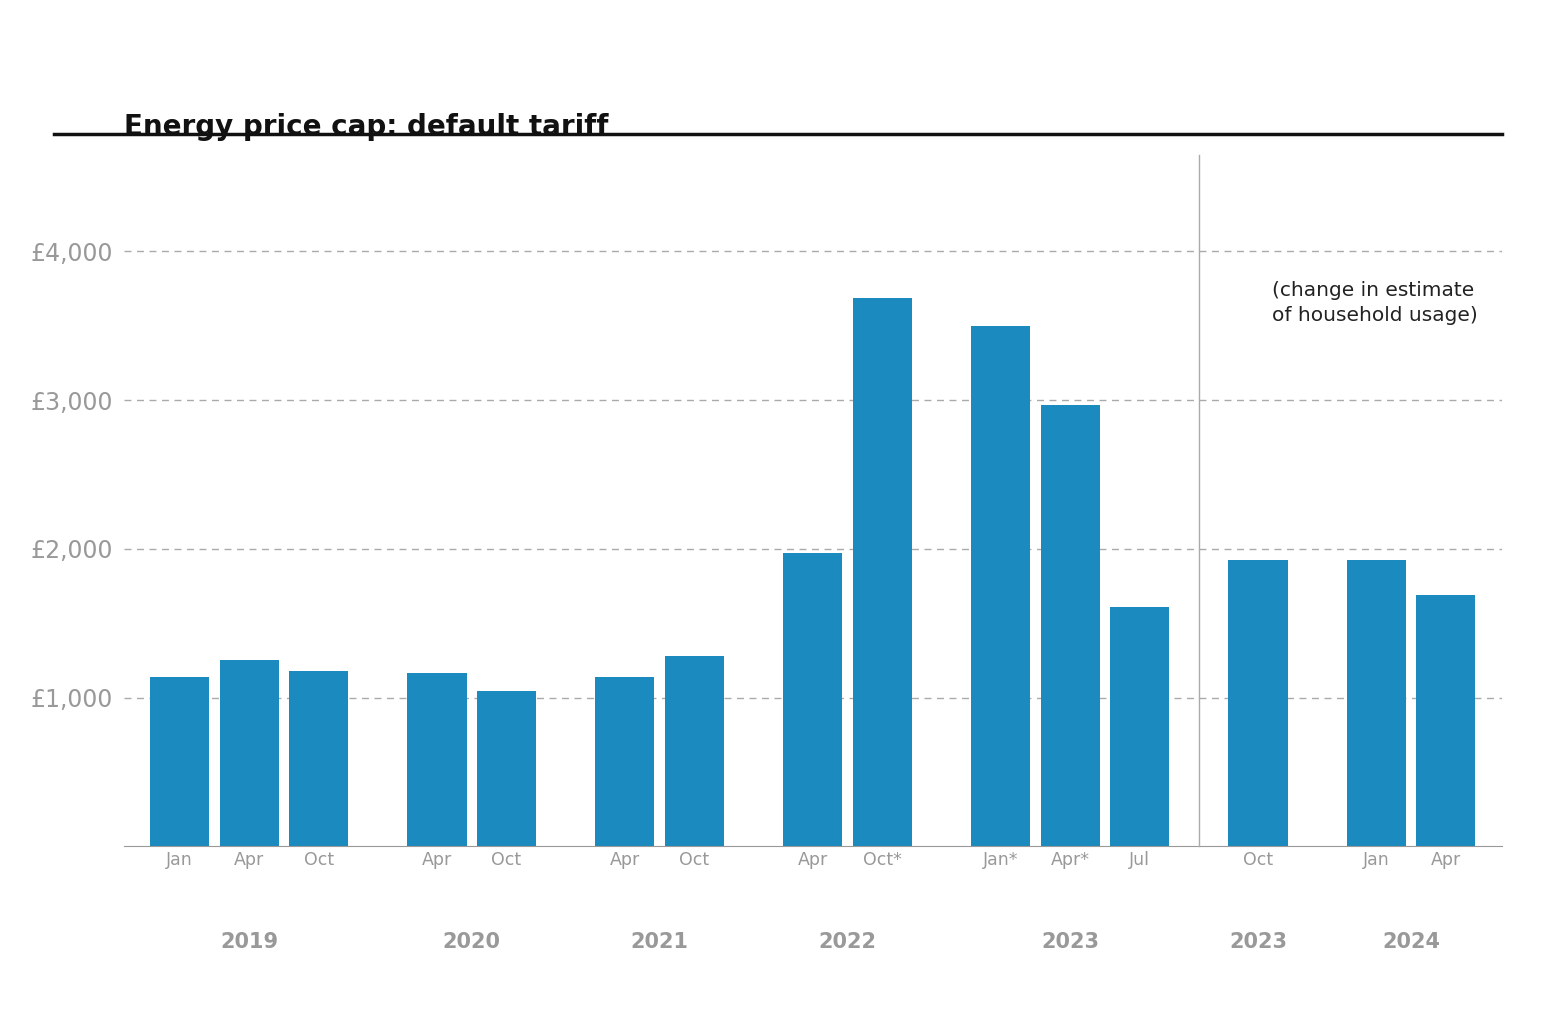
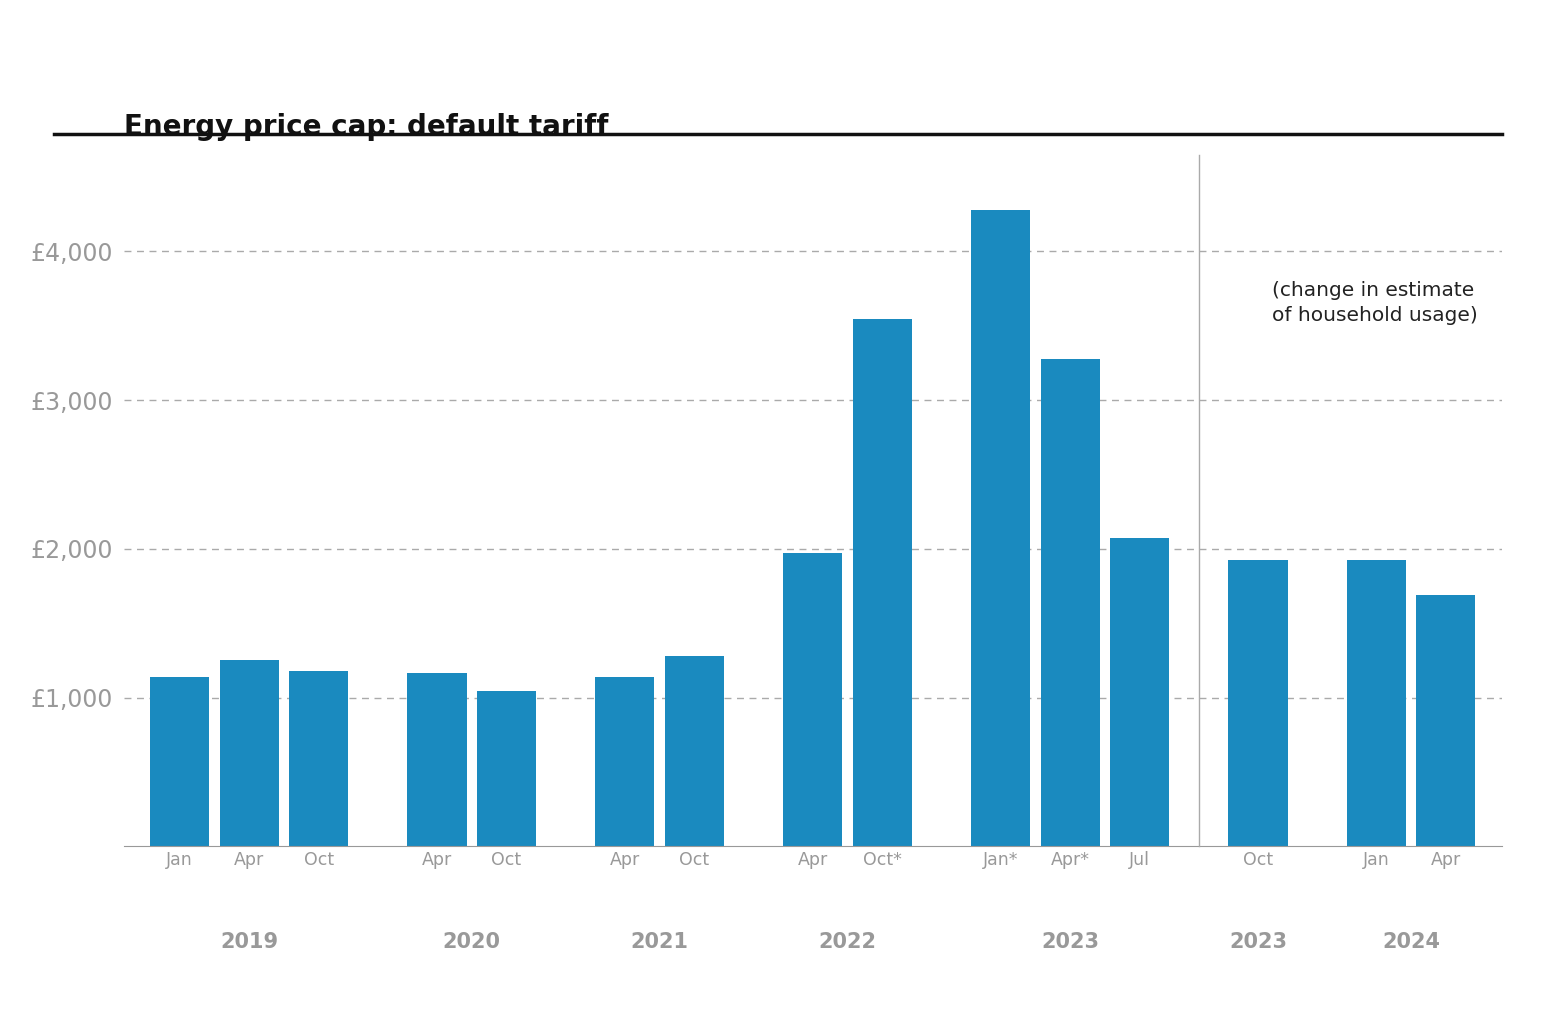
Oct*: £3,690 -> £3,550
Jan*: £3,500 -> £4,280
Apr*: £2,970 -> £3,280
Jul: £1,610 -> £2,070
